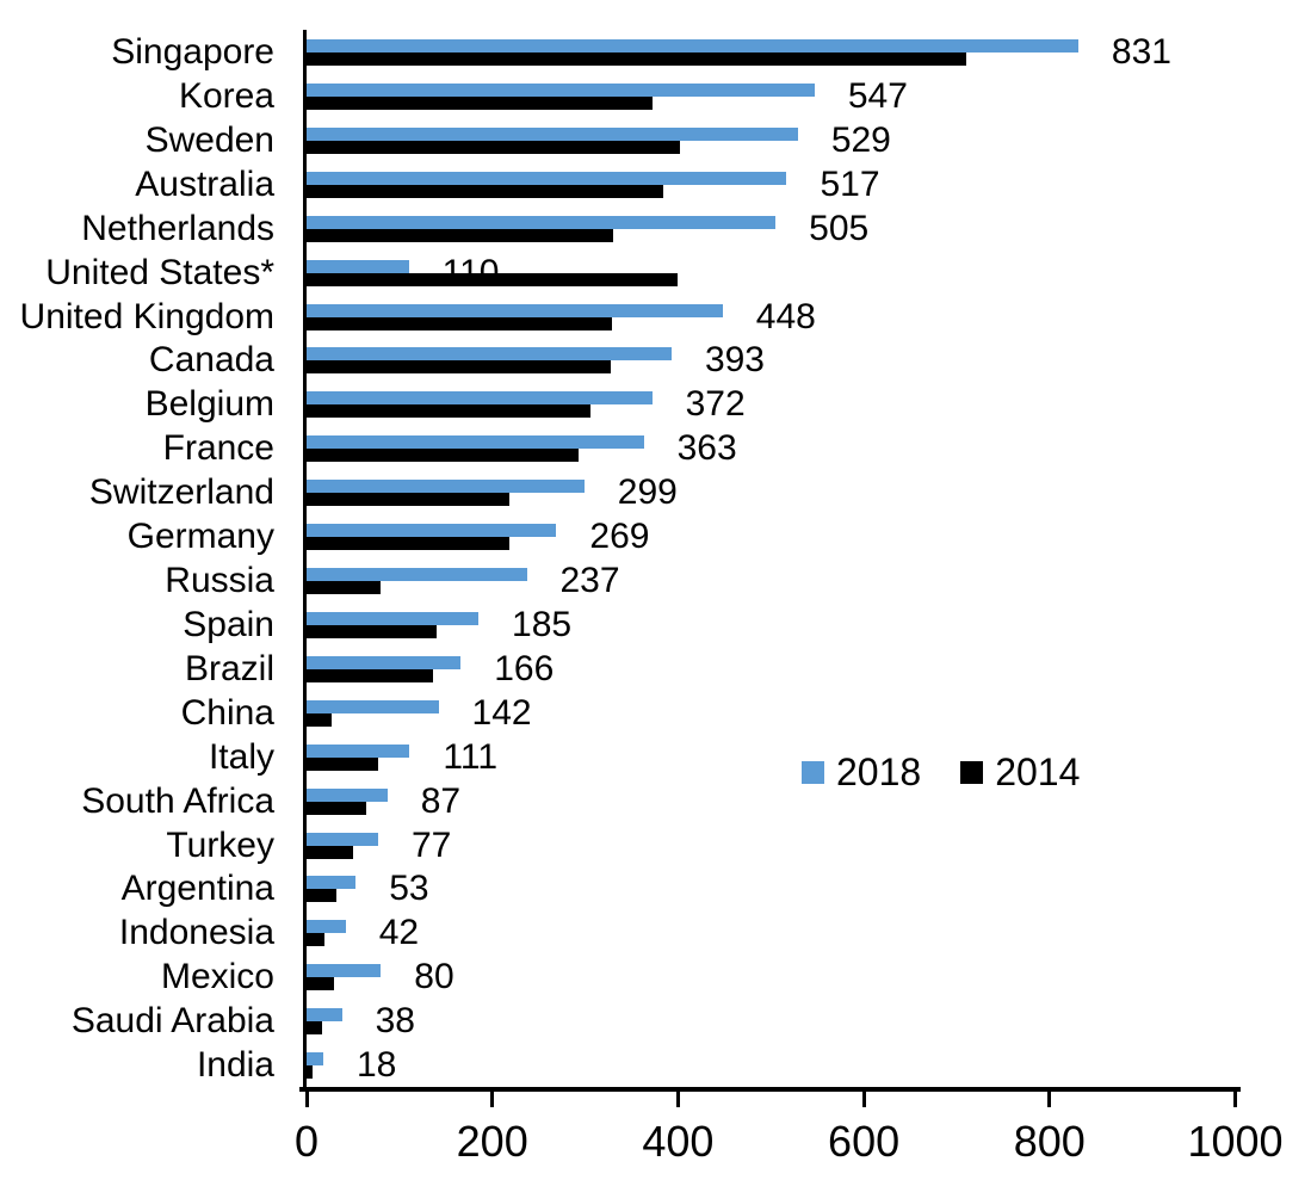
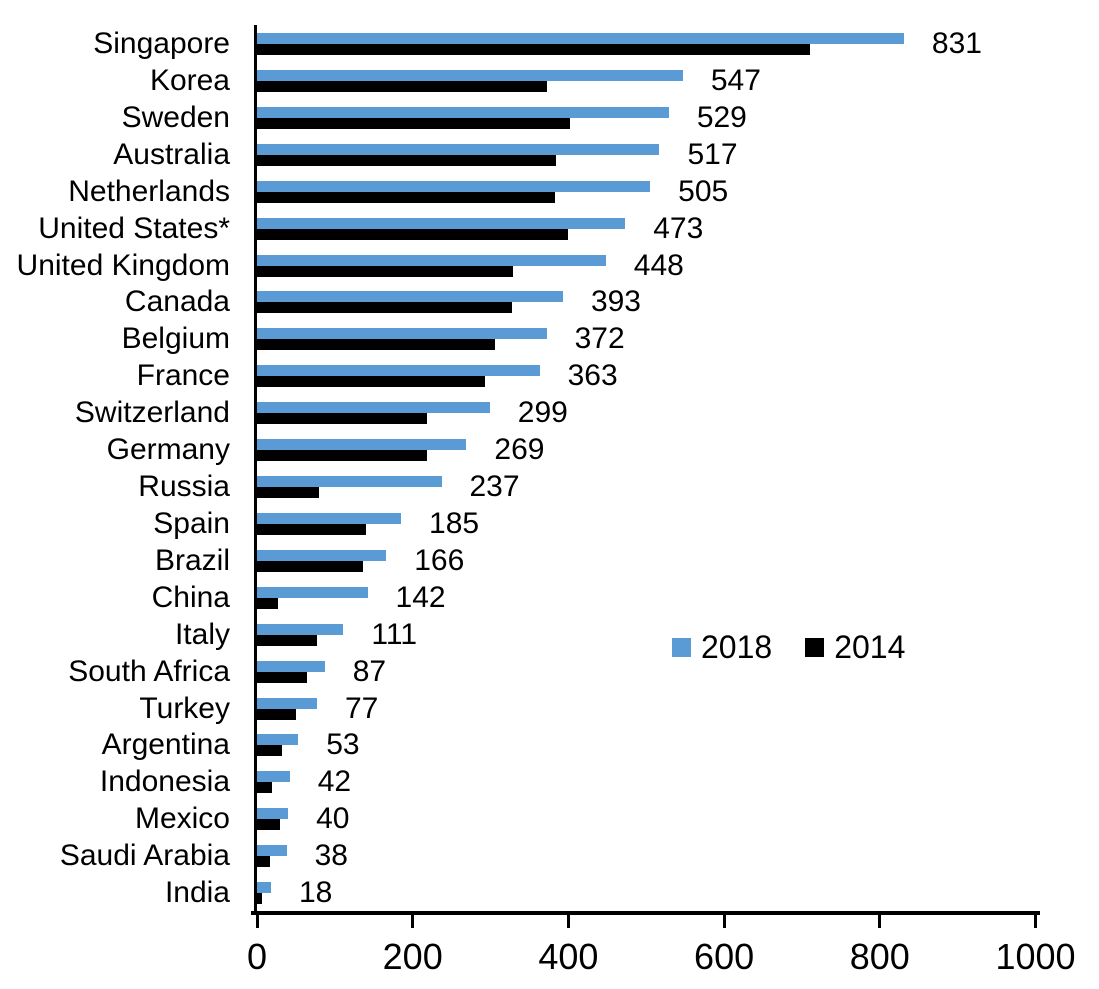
2014/Netherlands: 330 -> 380
2018/United States*: 110 -> 473
2018/Mexico: 80 -> 40
